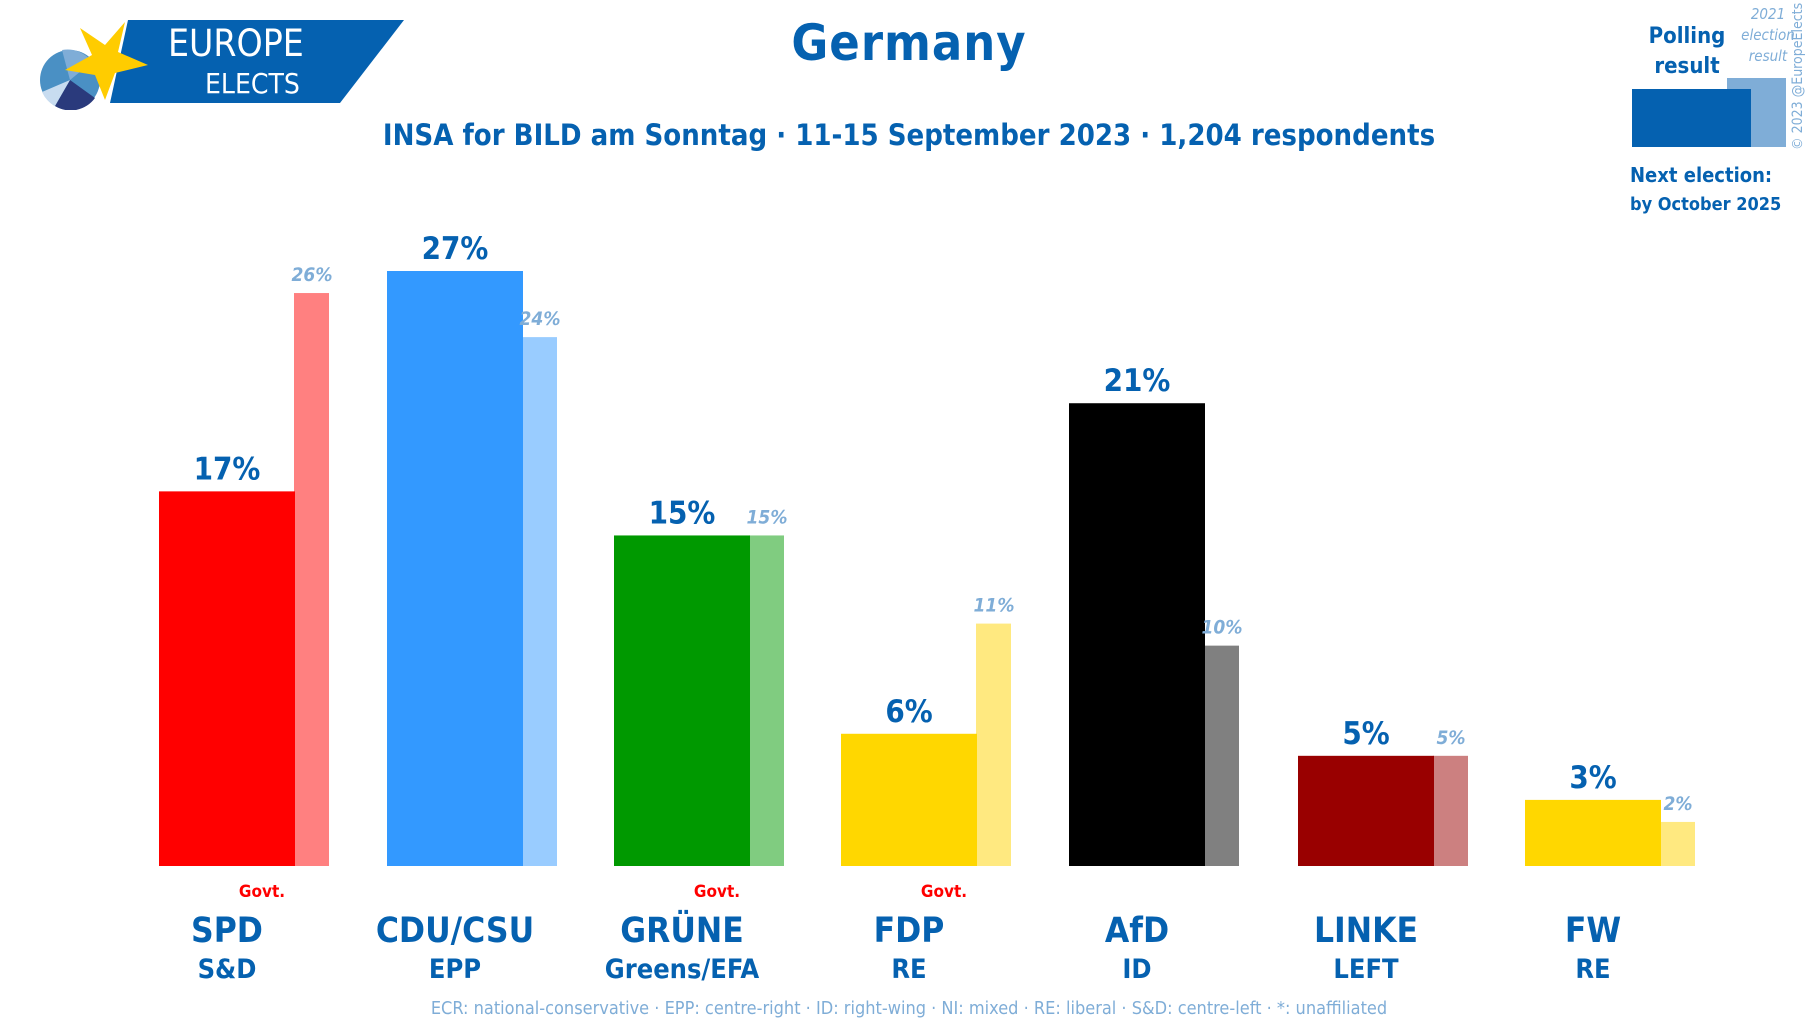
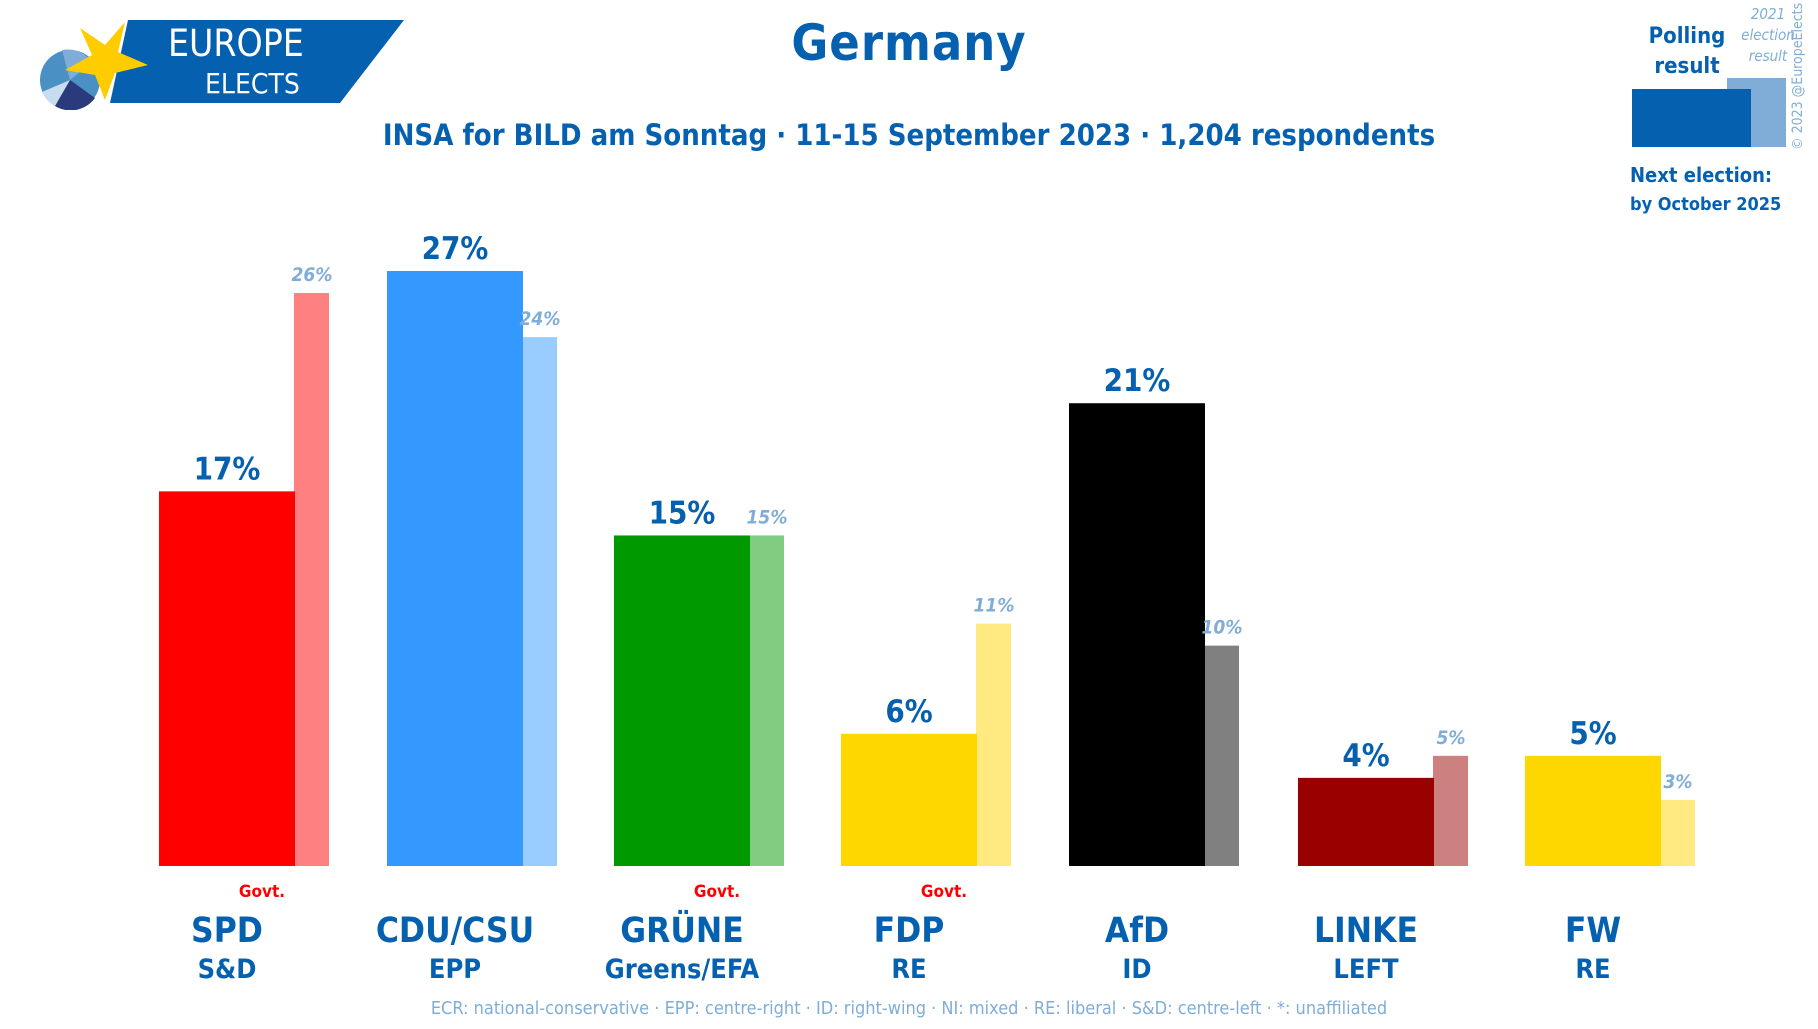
Polling result/LINKE: 5% -> 4%
Polling result/FW: 3% -> 5%
2021 election result/FW: 2% -> 3%
